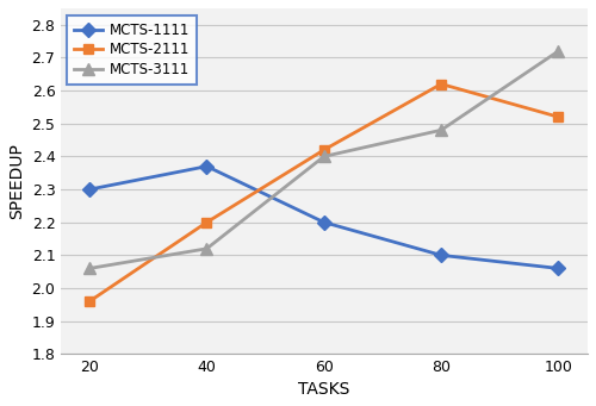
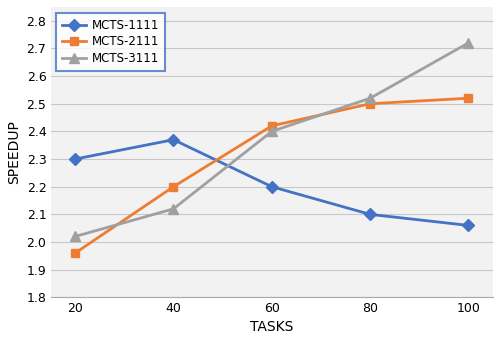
MCTS-3111/20: 2.06 -> 2.02
MCTS-2111/80: 2.62 -> 2.50
MCTS-3111/80: 2.48 -> 2.52
